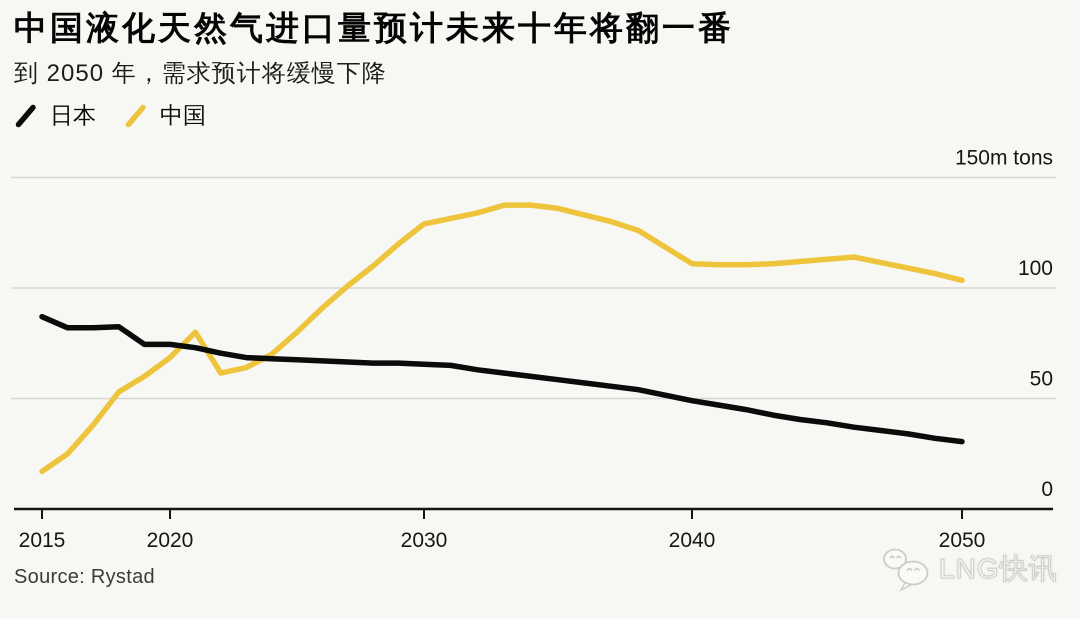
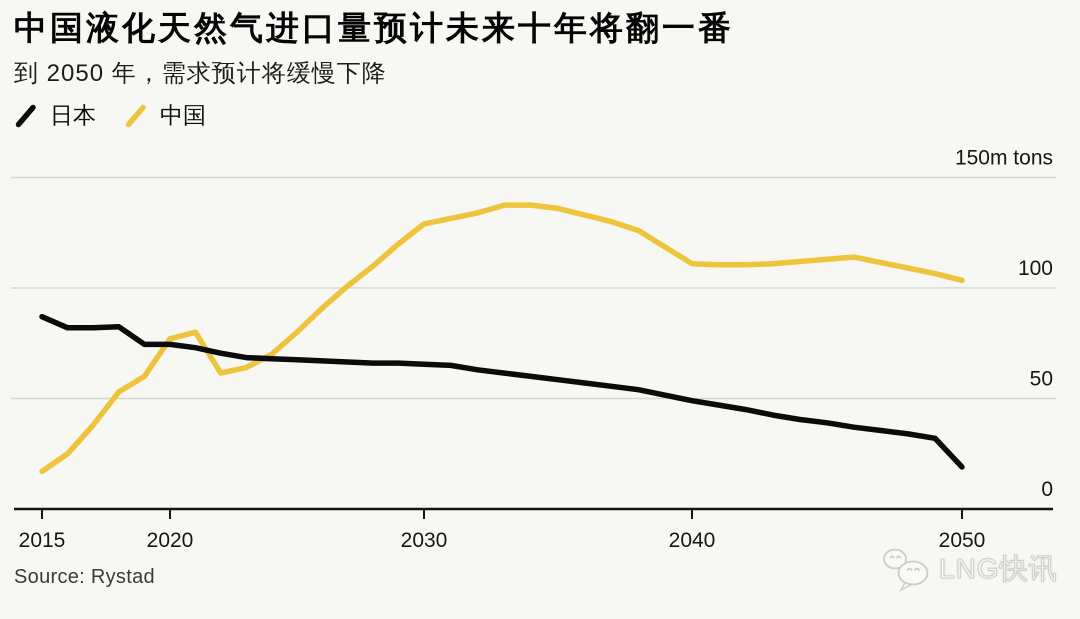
中国/2020: 68 -> 77
日本/2050: 30 -> 19
